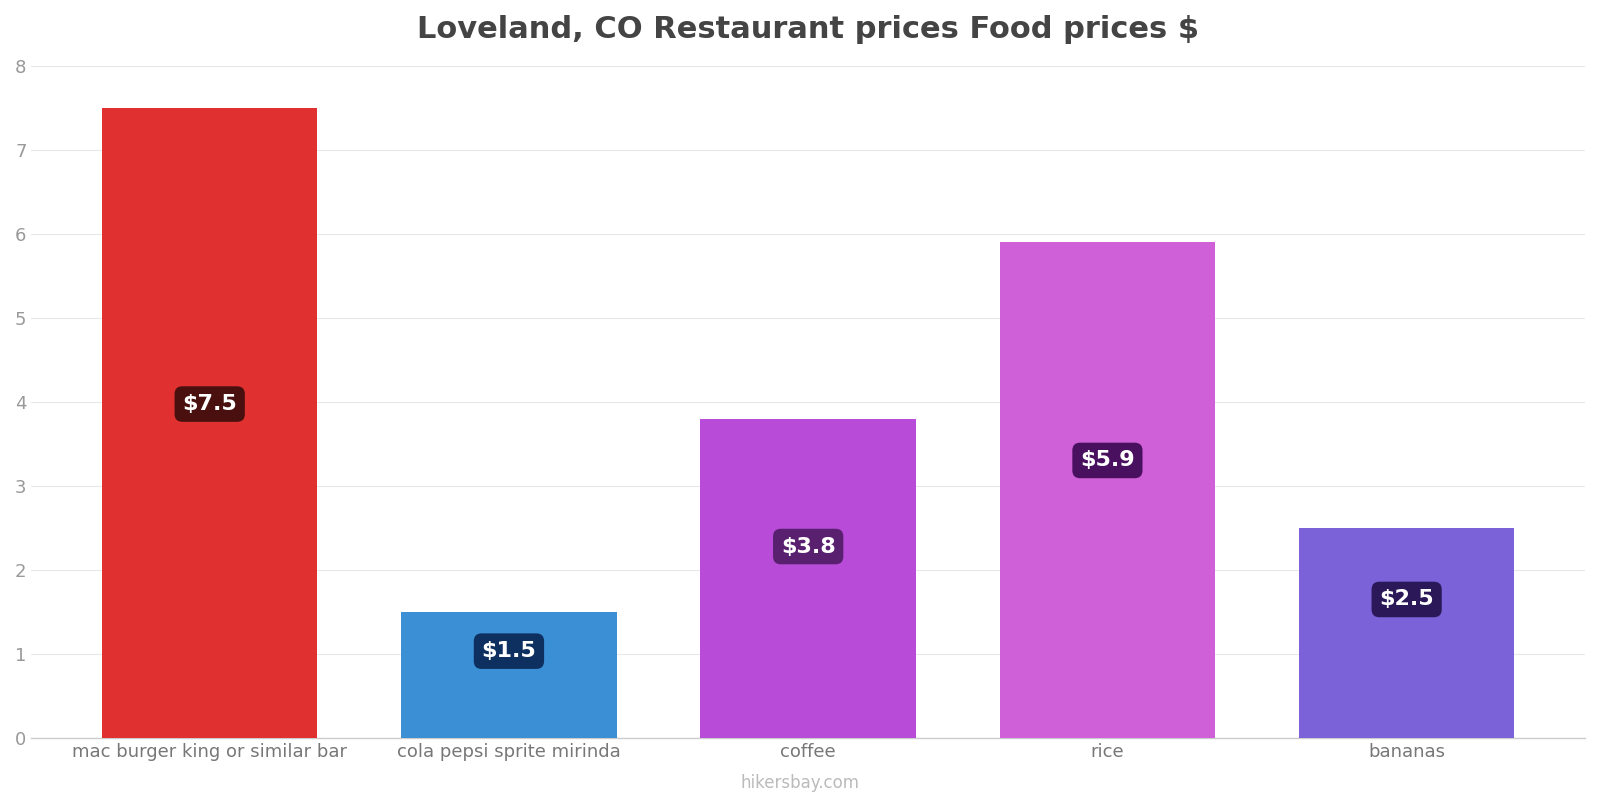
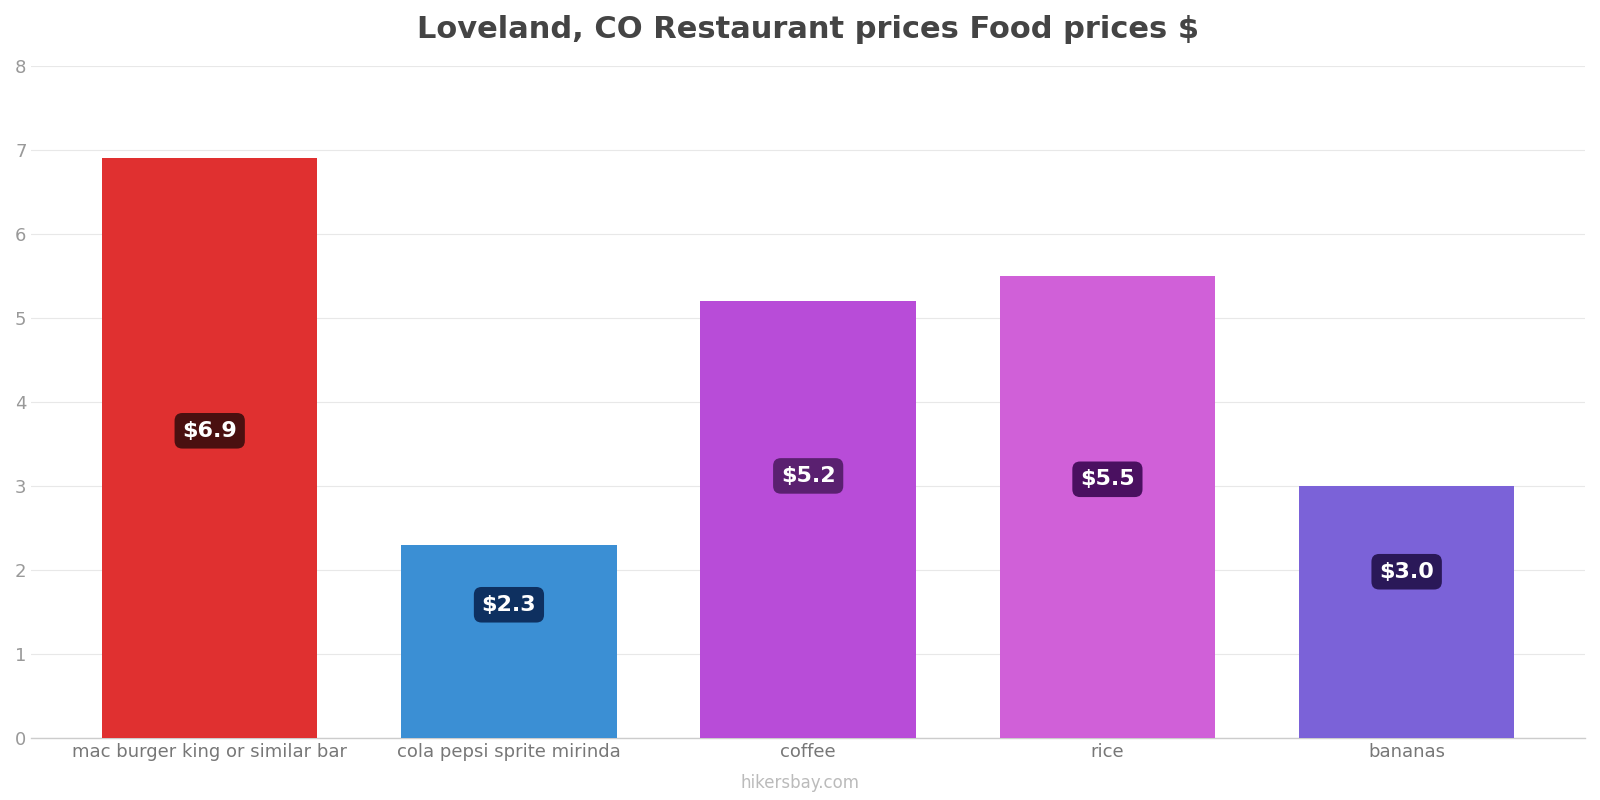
mac burger king or similar bar: $7.5 -> $6.9
cola pepsi sprite mirinda: $1.5 -> $2.3
coffee: $3.8 -> $5.2
rice: $5.9 -> $5.5
bananas: $2.5 -> $3.0
